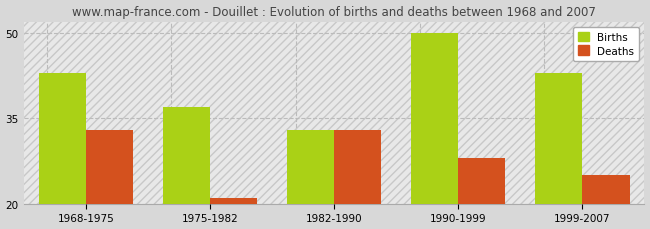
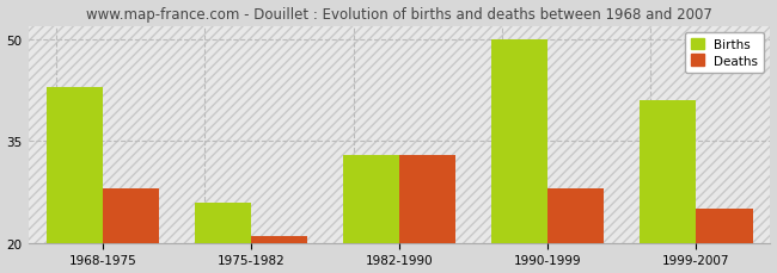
Deaths/1968-1975: 33 -> 28
Births/1975-1982: 37 -> 26
Births/1999-2007: 43 -> 41
